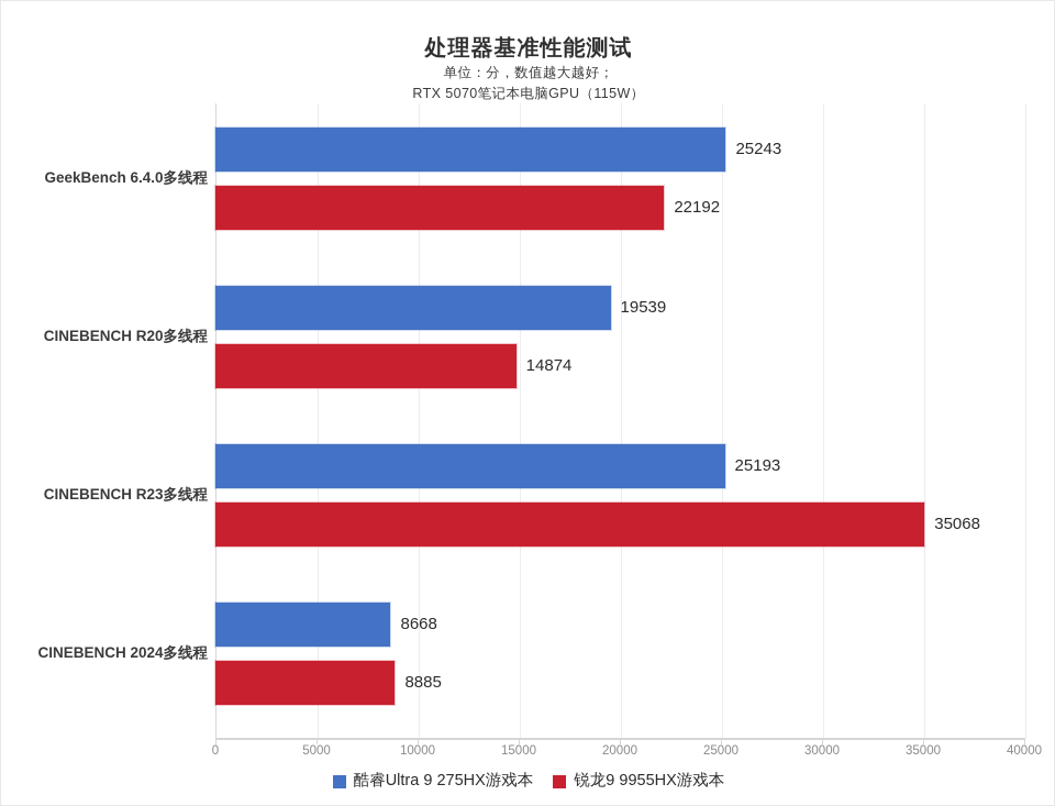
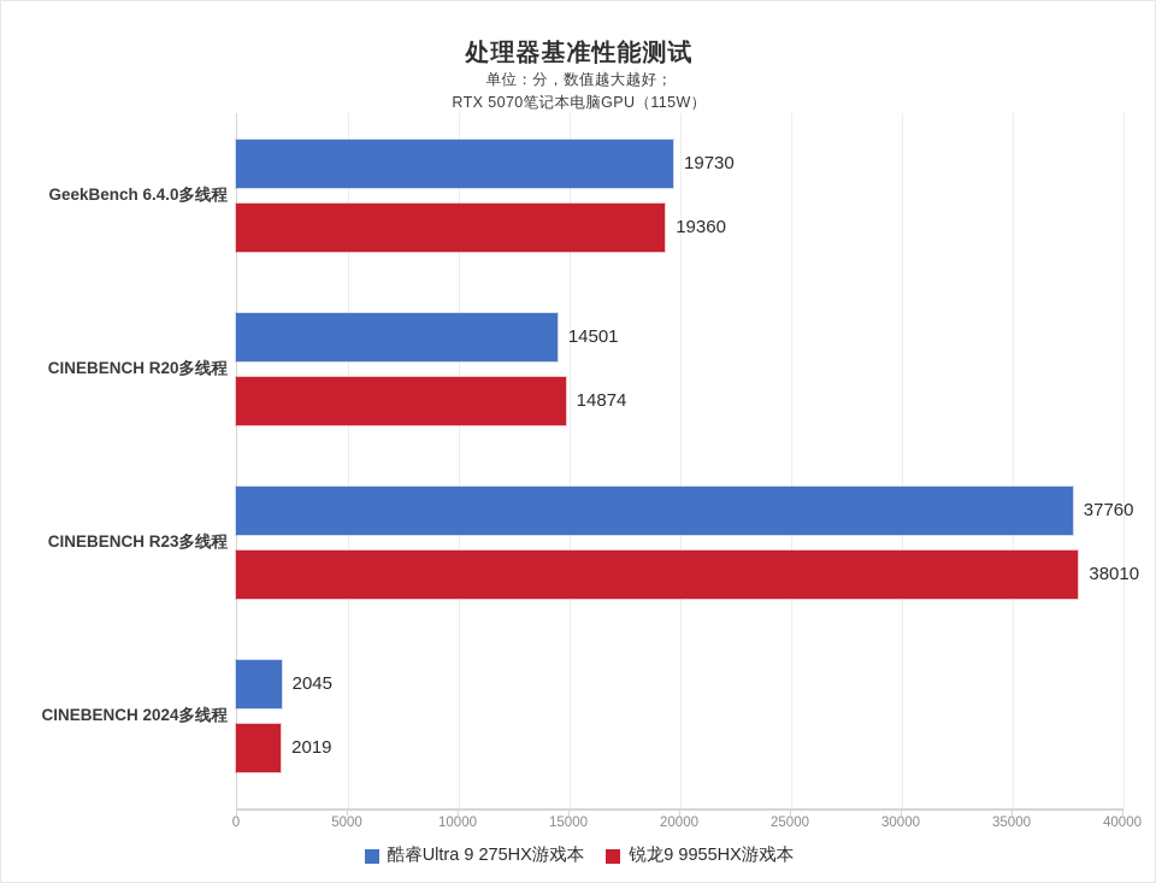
酷睿Ultra 9 275HX游戏本/GeekBench 6.4.0多线程: 25243 -> 19730
锐龙9 9955HX游戏本/GeekBench 6.4.0多线程: 22192 -> 19360
酷睿Ultra 9 275HX游戏本/CINEBENCH R20多线程: 19539 -> 14501
酷睿Ultra 9 275HX游戏本/CINEBENCH R23多线程: 25193 -> 37760
锐龙9 9955HX游戏本/CINEBENCH R23多线程: 35068 -> 38010
酷睿Ultra 9 275HX游戏本/CINEBENCH 2024多线程: 8668 -> 2045
锐龙9 9955HX游戏本/CINEBENCH 2024多线程: 8885 -> 2019
